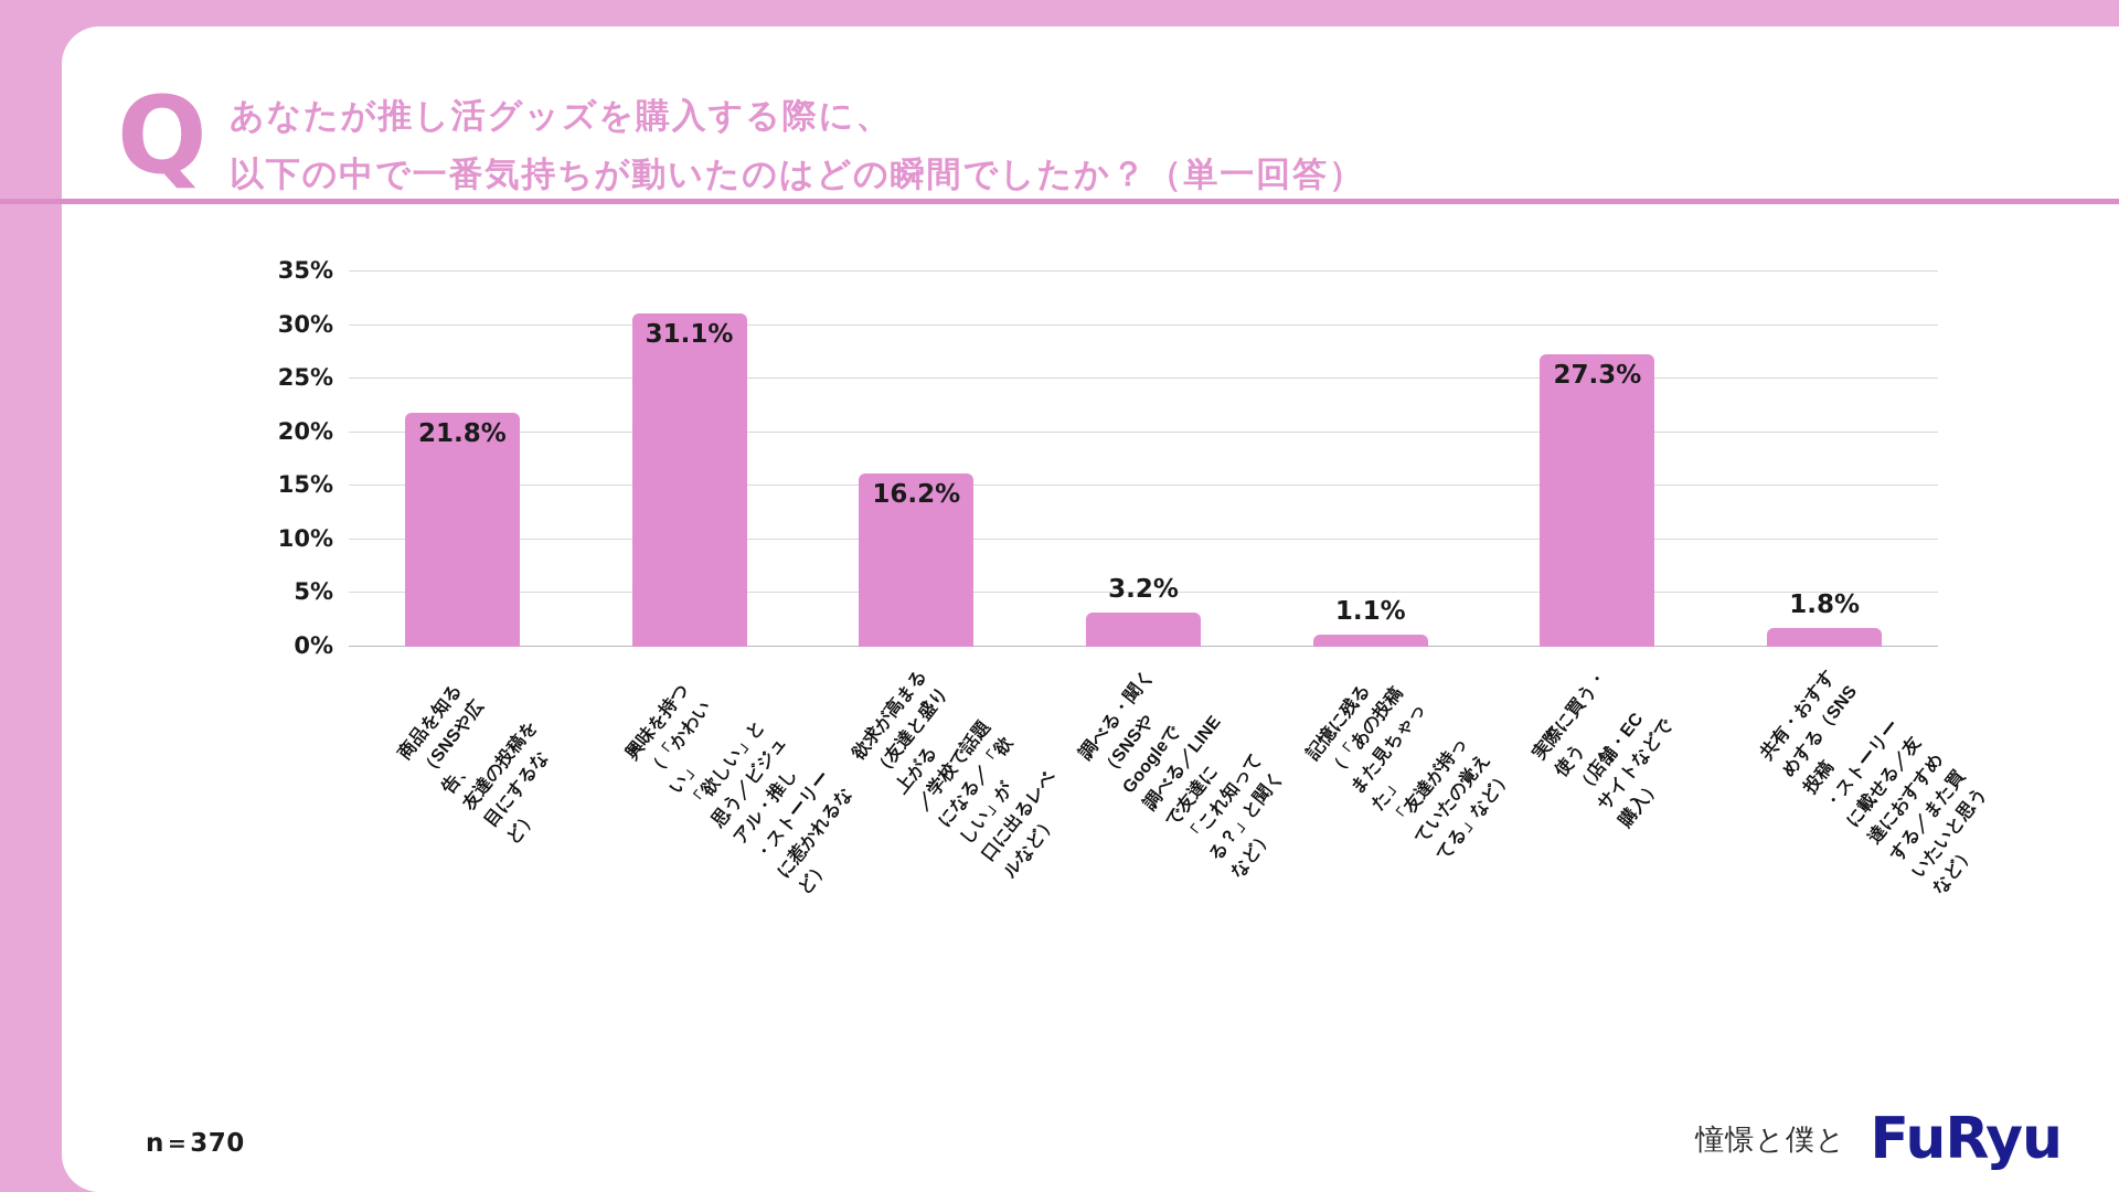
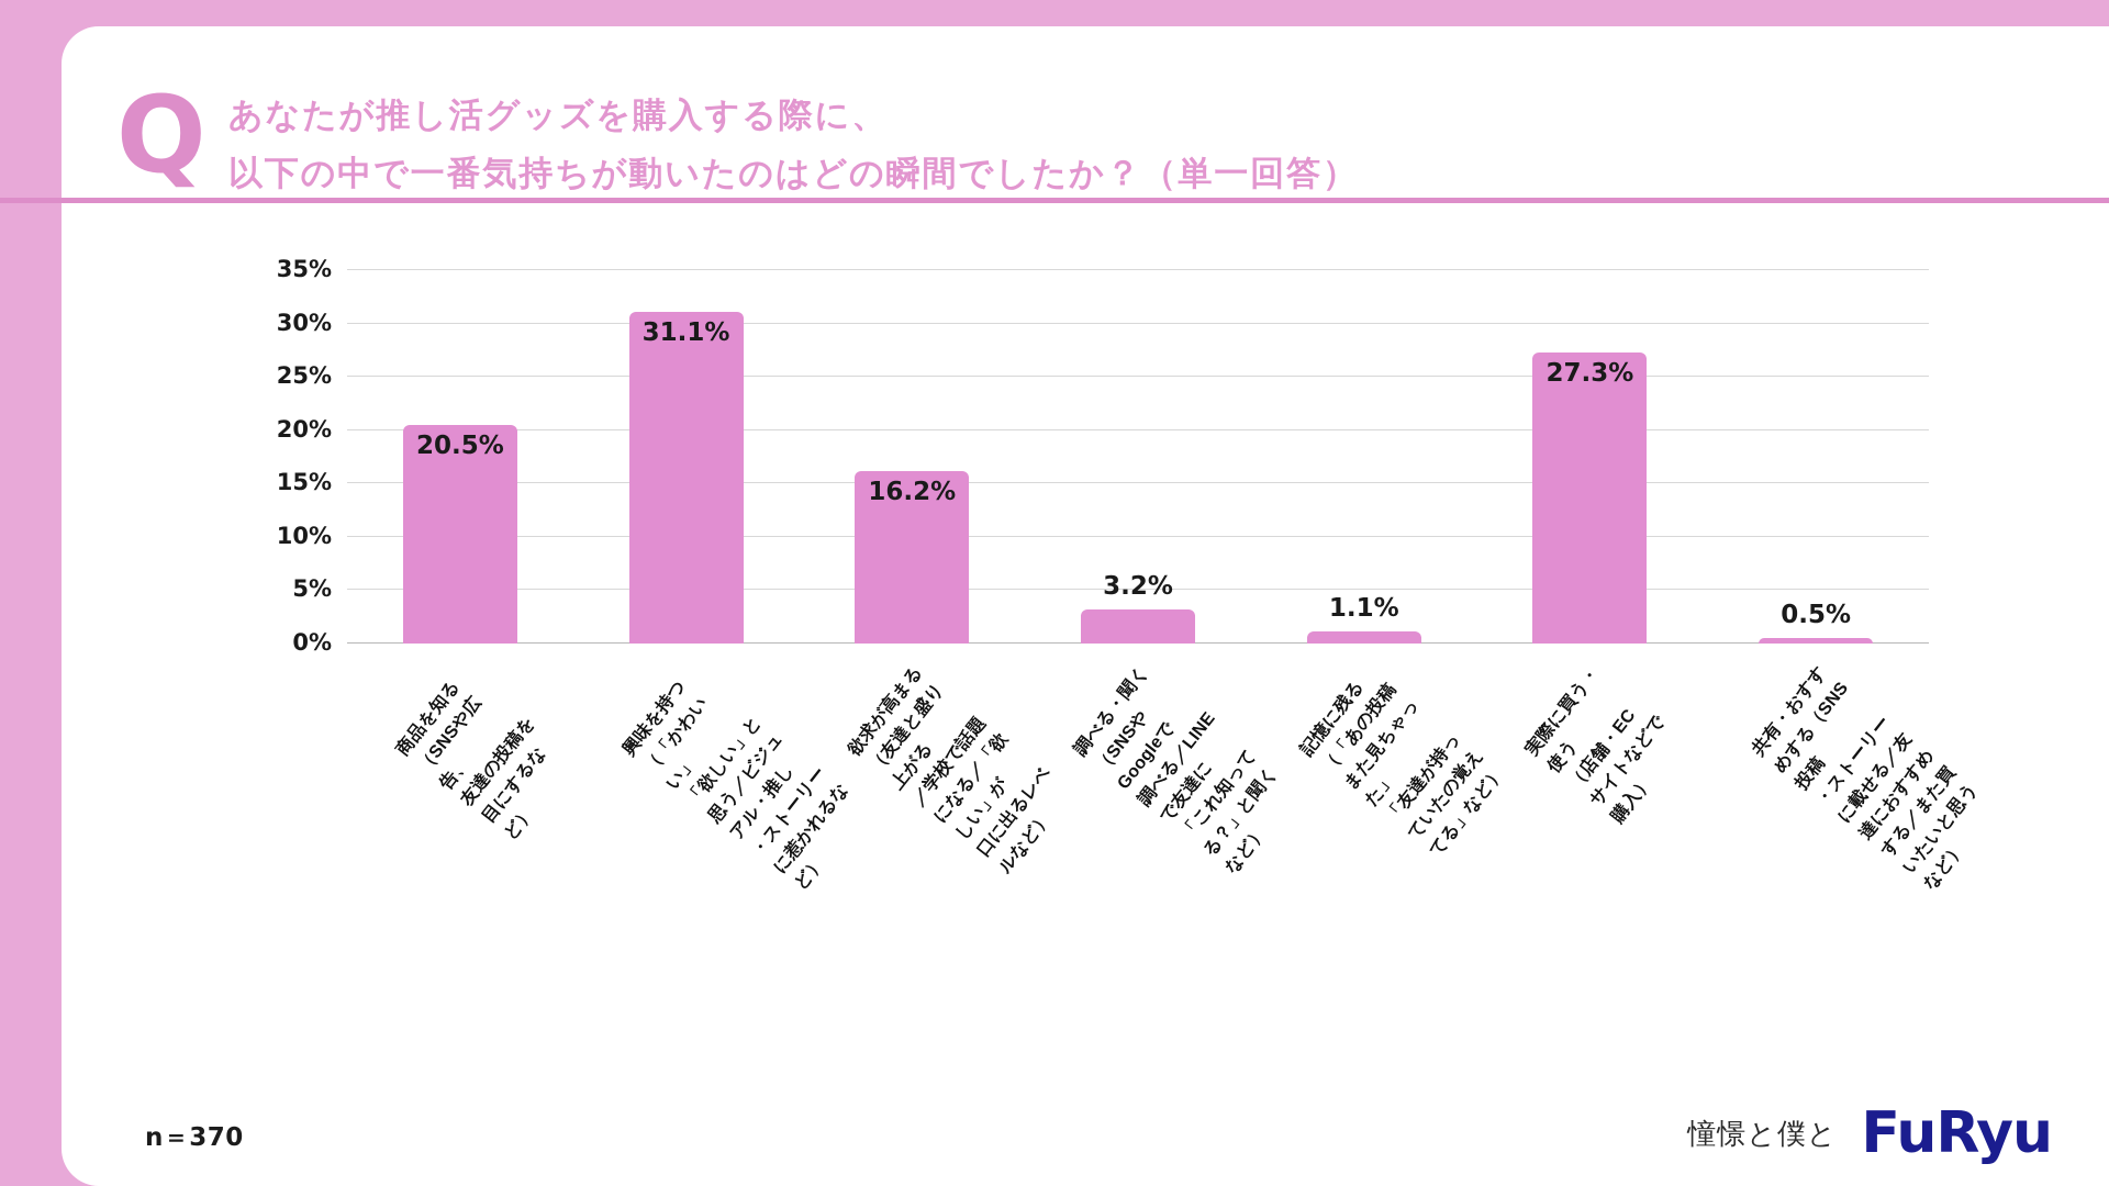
商品を知る（SNSや広告、 友達の投稿を目にするなど）: 21.8% -> 20.5%
共有・おすすめする（SNS投稿 ・ストーリーに載せる／友達におすすめ する／また買いたいと思うなど）: 1.8% -> 0.5%
